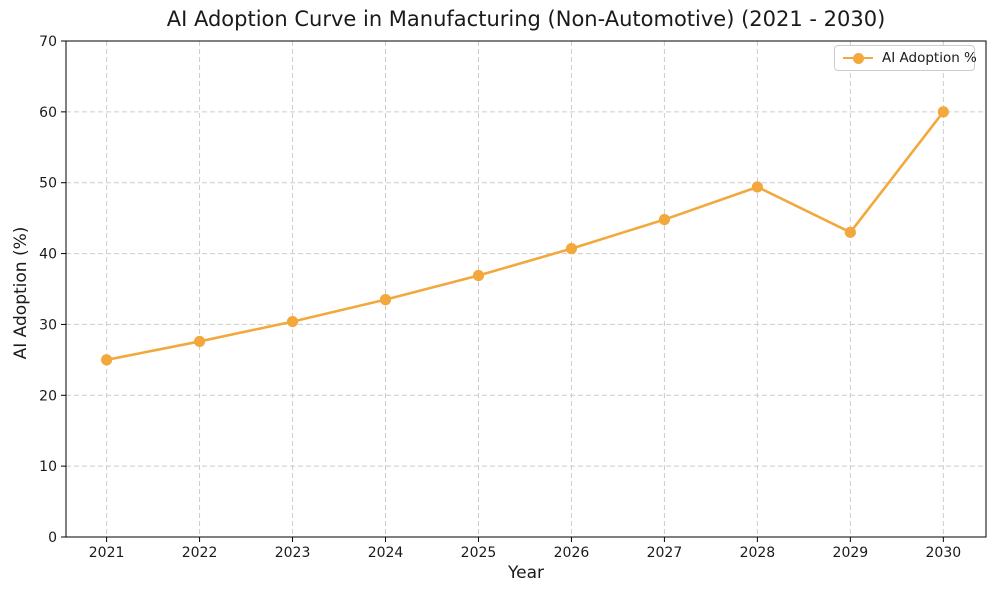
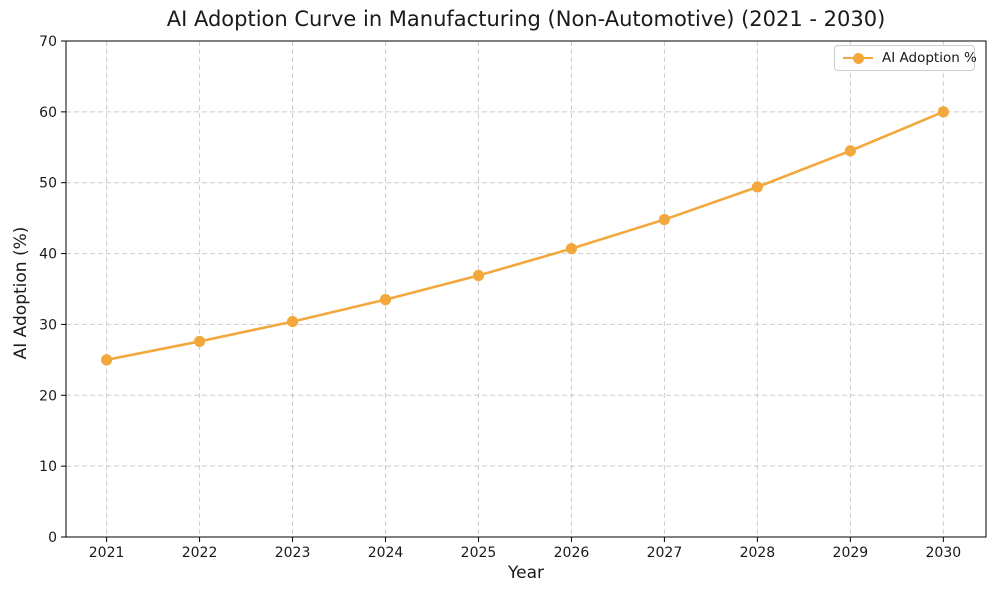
2029: 43 -> 54
